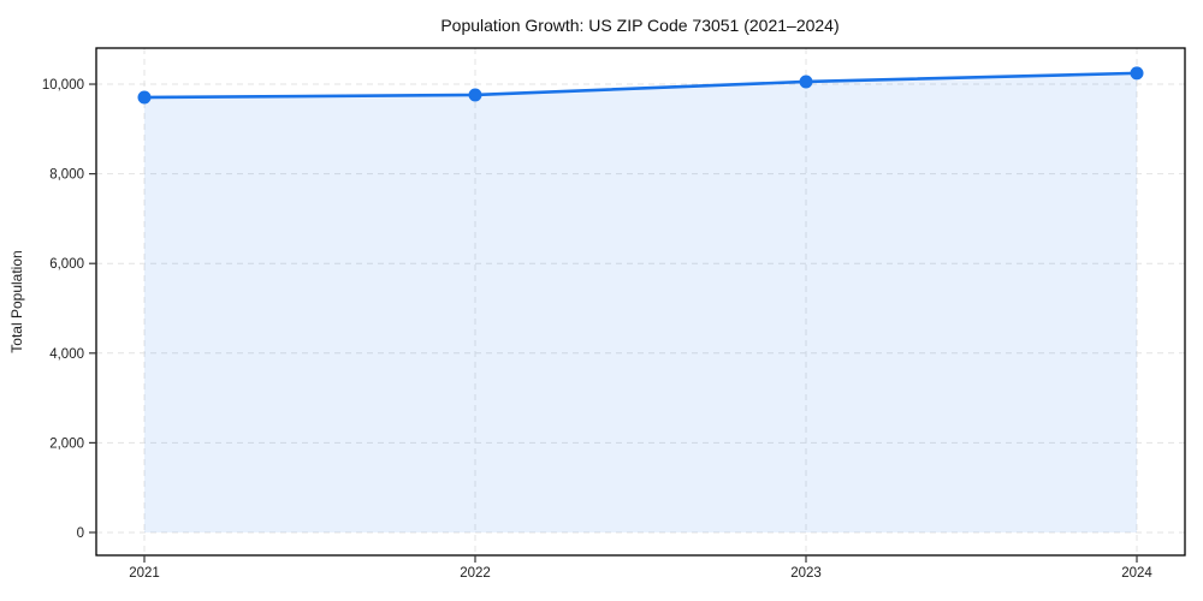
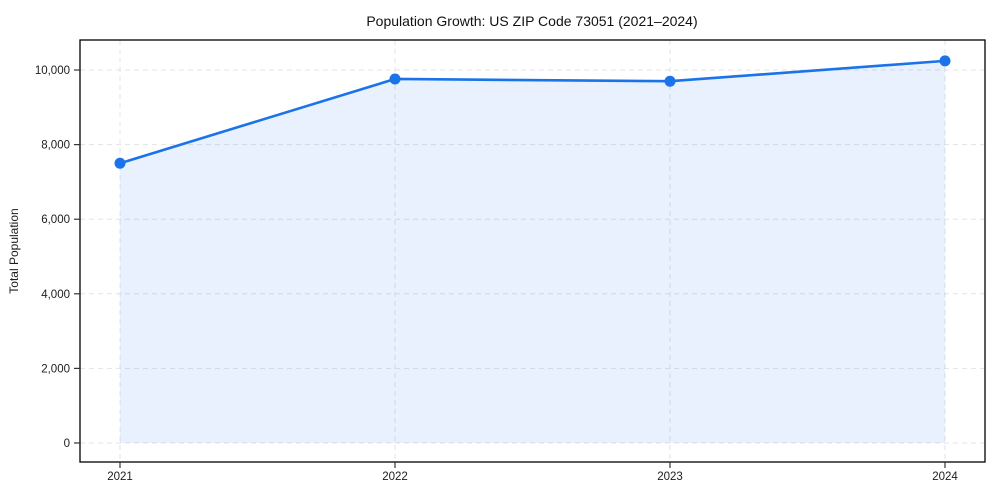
2021: 9700 -> 7500
2023: 10100 -> 9700
